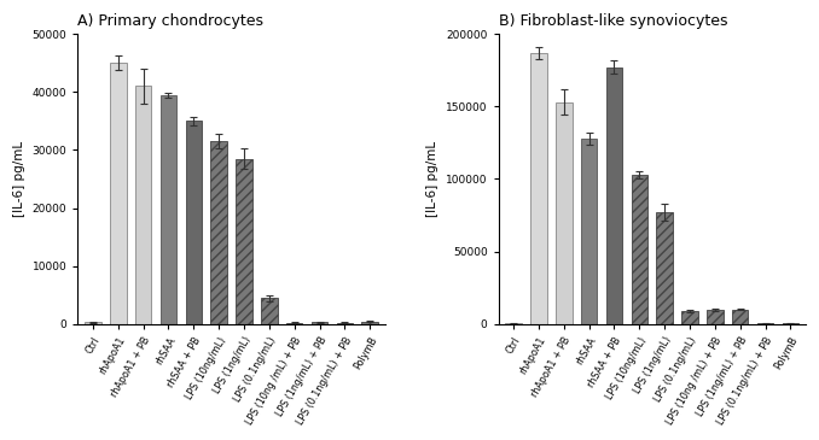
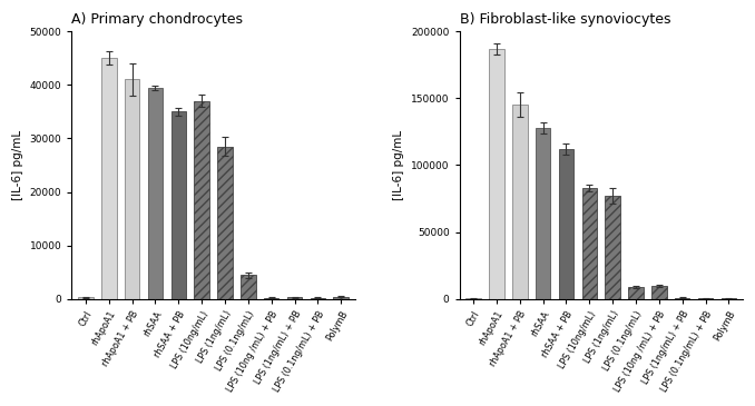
A) Primary chondrocytes/LPS (10ng/mL): 31500 -> 37000
B) Fibroblast-like synoviocytes/rhApoA1 + PB: 153000 -> 145000
B) Fibroblast-like synoviocytes/rhSAA + PB: 177000 -> 112000
B) Fibroblast-like synoviocytes/LPS (10ng/mL): 103000 -> 83000
B) Fibroblast-like synoviocytes/LPS (1ng/mL) + PB: 10000 -> 1000
